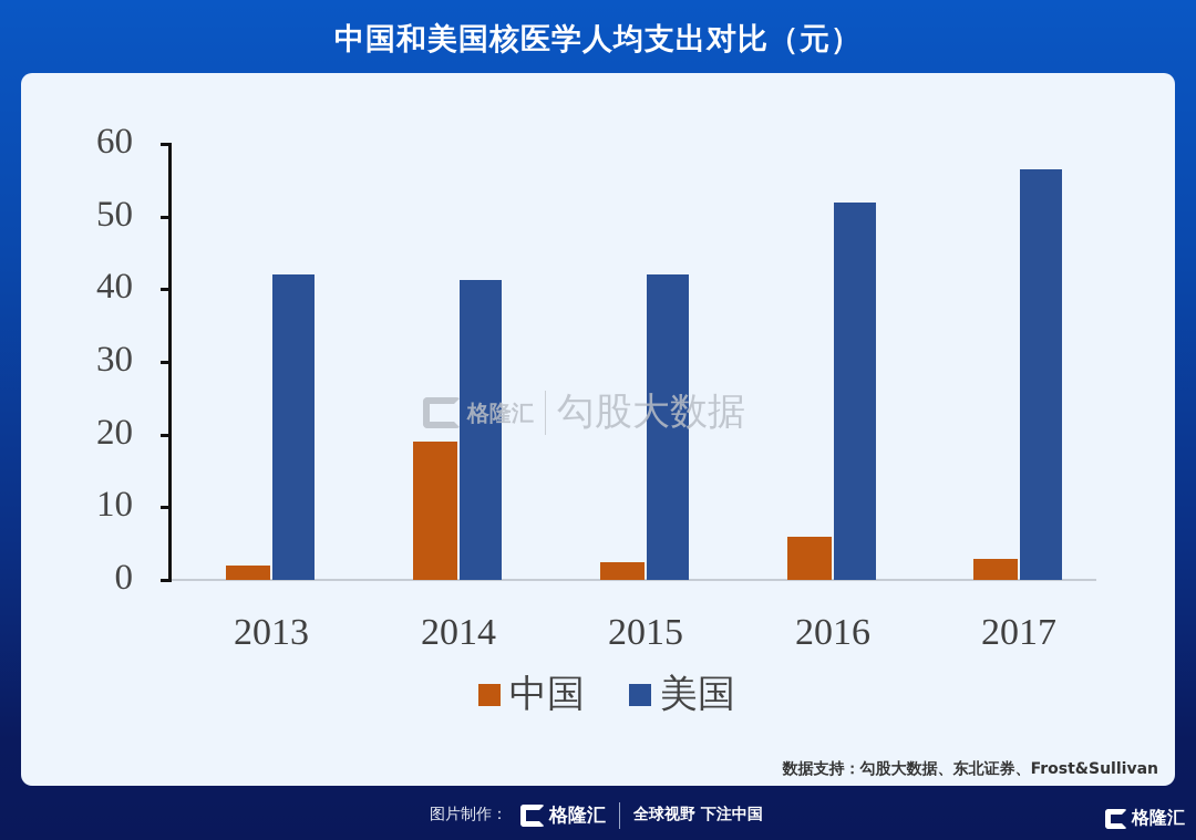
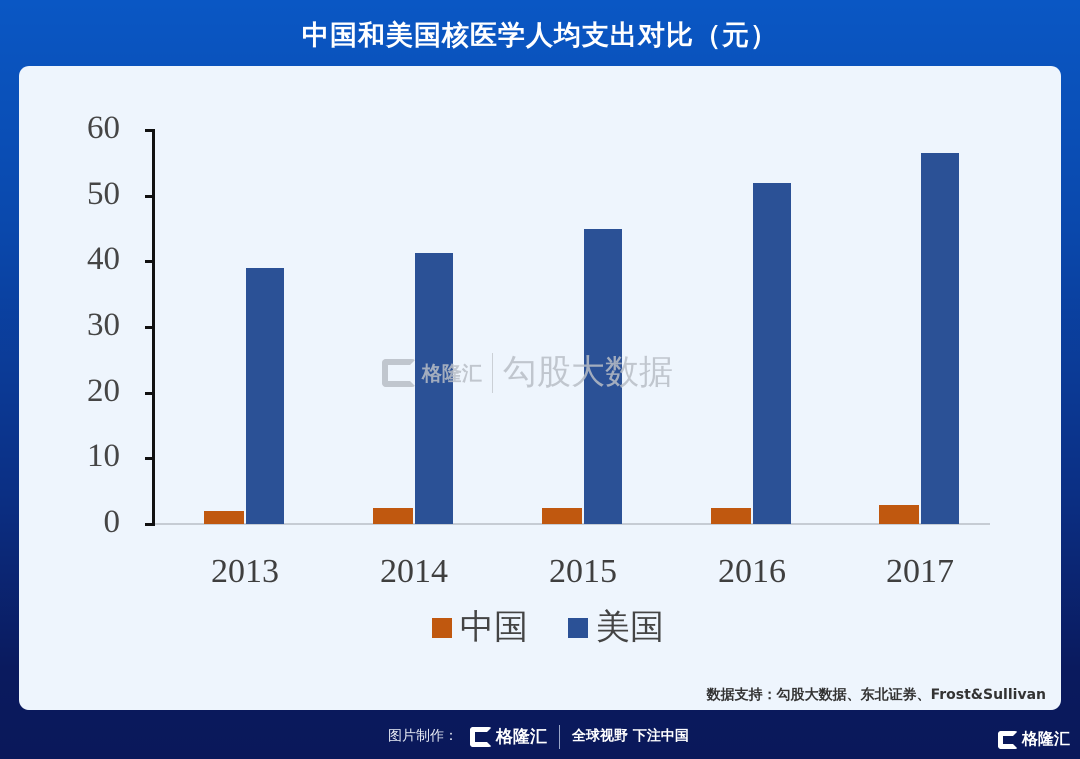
美国/2013: 42 -> 39
中国/2014: 19 -> 2
美国/2015: 42 -> 45
中国/2016: 6 -> 2
